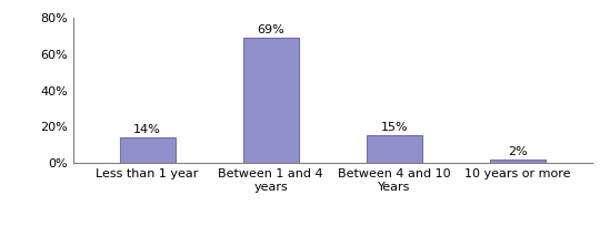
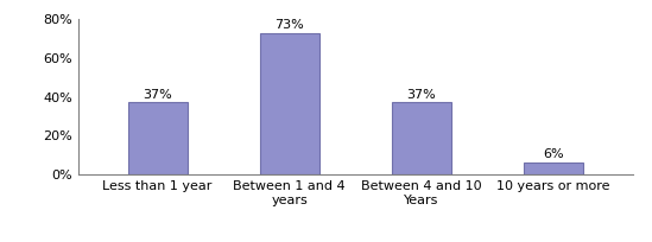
Less than 1 year: 14% -> 37%
Between 1 and 4 years: 69% -> 73%
Between 4 and 10 Years: 15% -> 37%
10 years or more: 2% -> 6%
